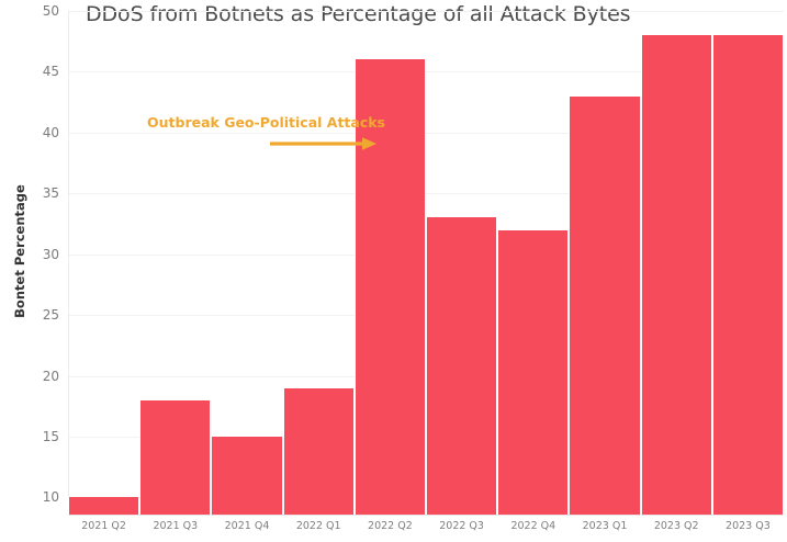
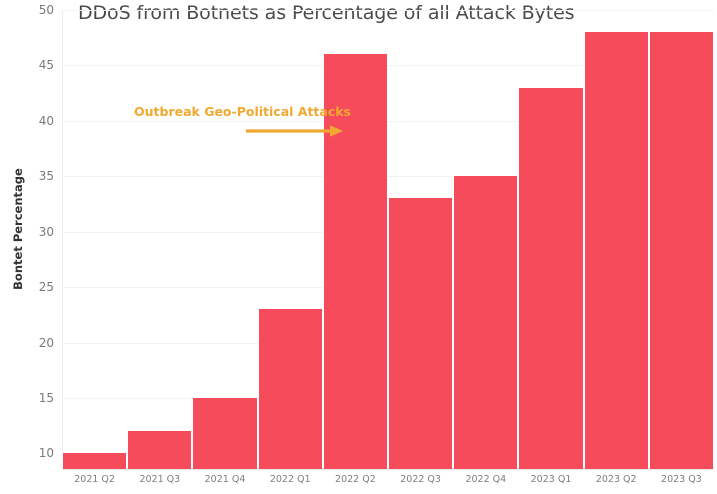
2021 Q3: 18 -> 12
2022 Q1: 19 -> 23
2022 Q4: 32 -> 35
